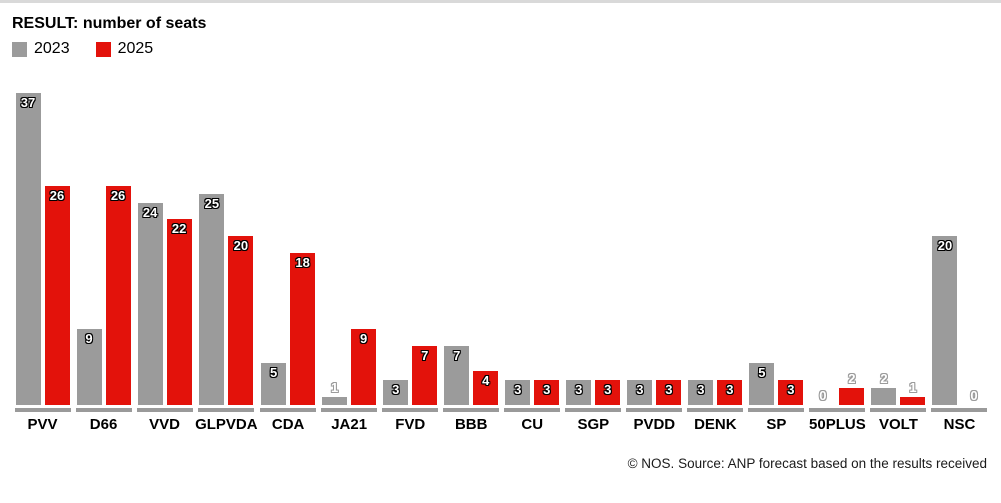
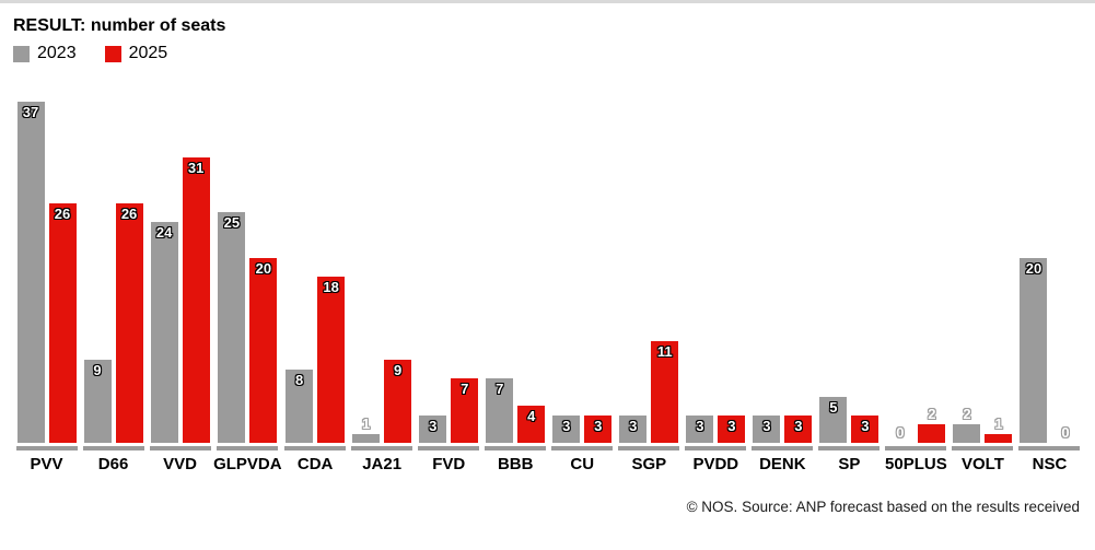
2025/VVD: 22 -> 31
2023/CDA: 5 -> 8
2025/SGP: 3 -> 11
